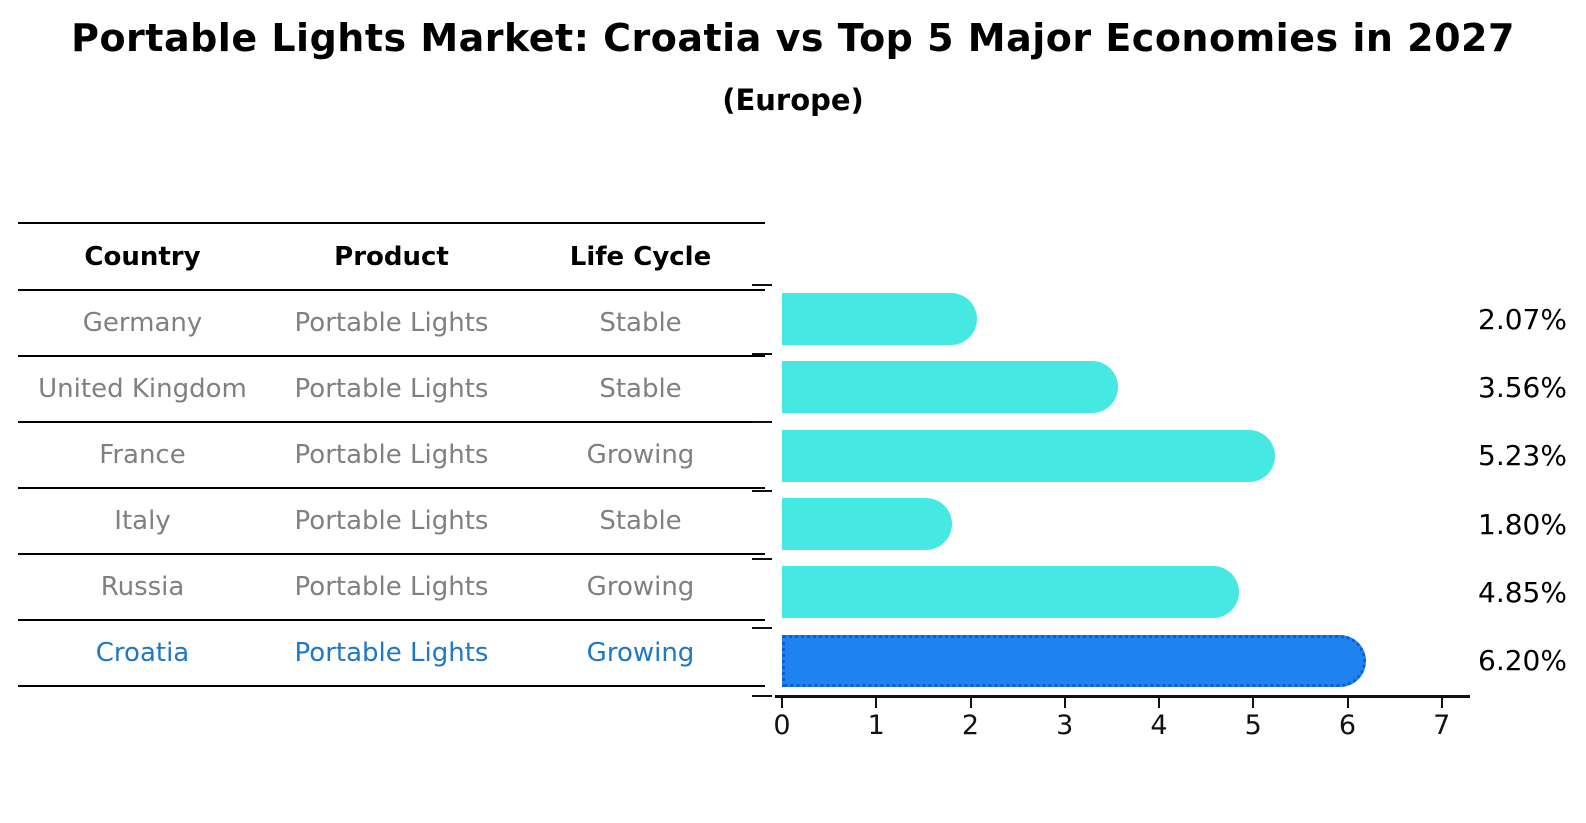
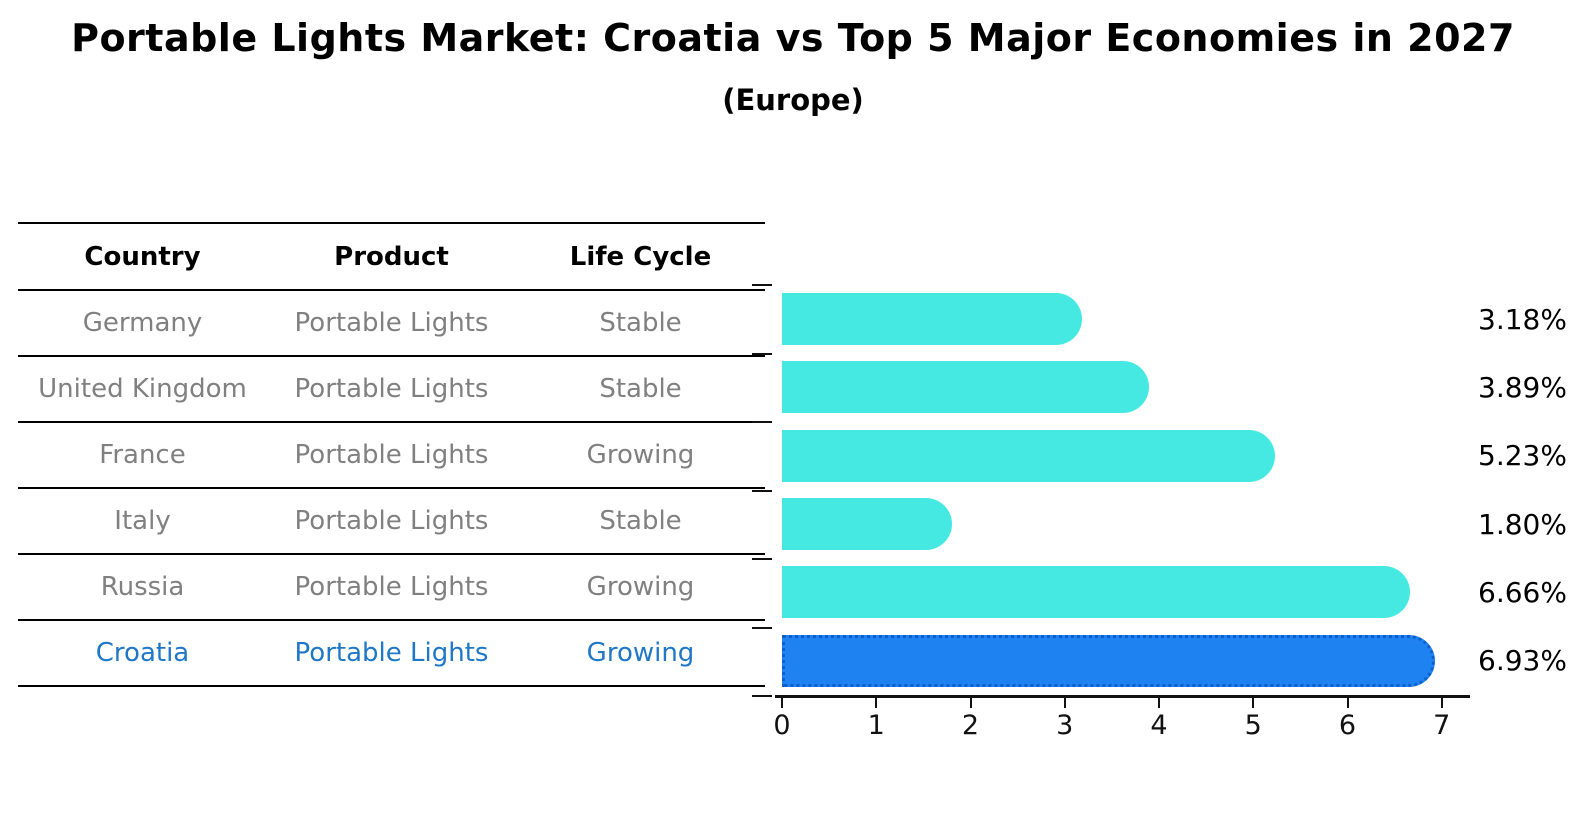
Germany: 2.07% -> 3.18%
United Kingdom: 3.56% -> 3.89%
Russia: 4.85% -> 6.66%
Croatia: 6.20% -> 6.93%
